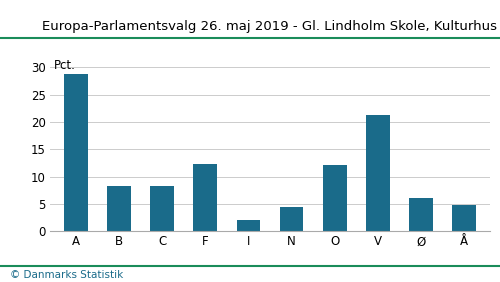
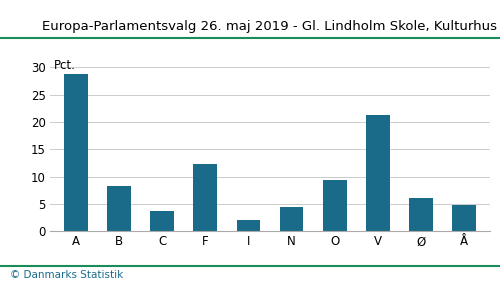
C: 8.2 -> 3.7
O: 12.2 -> 9.3
